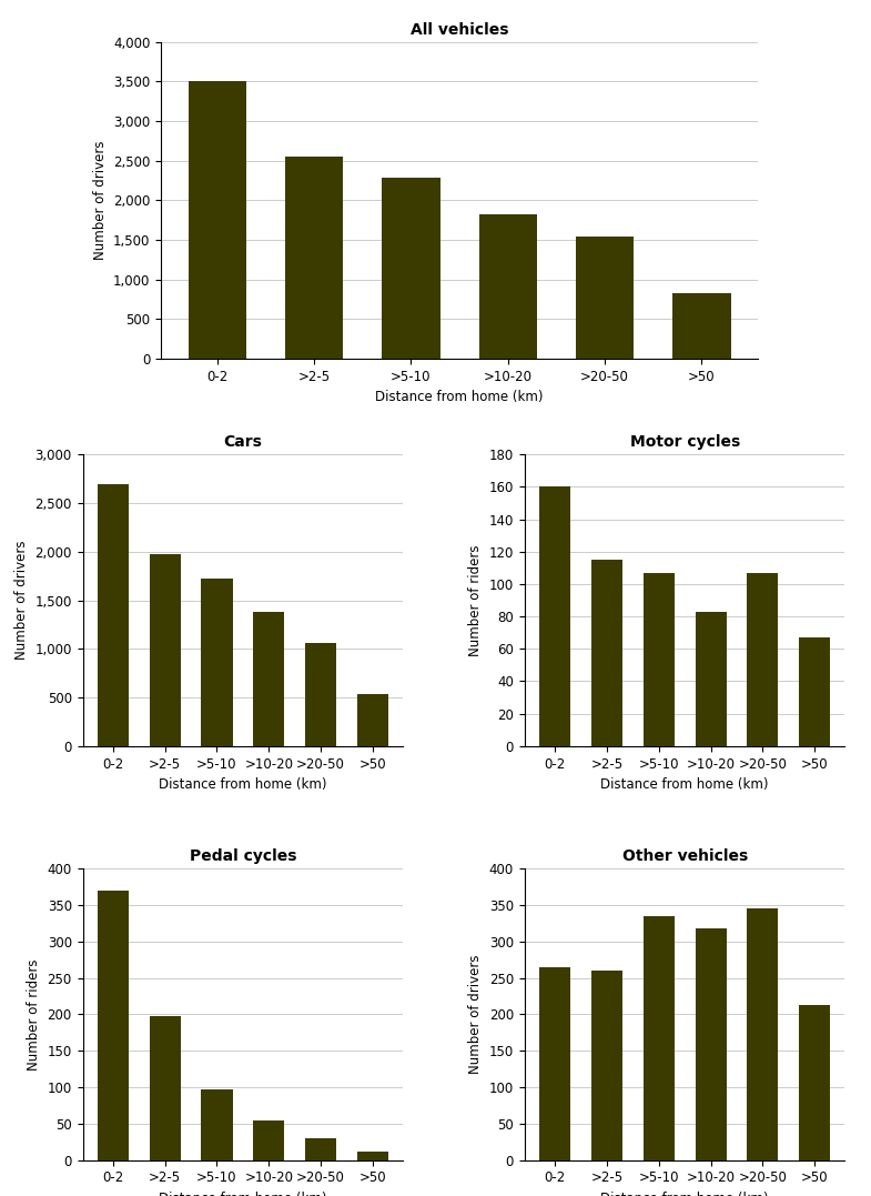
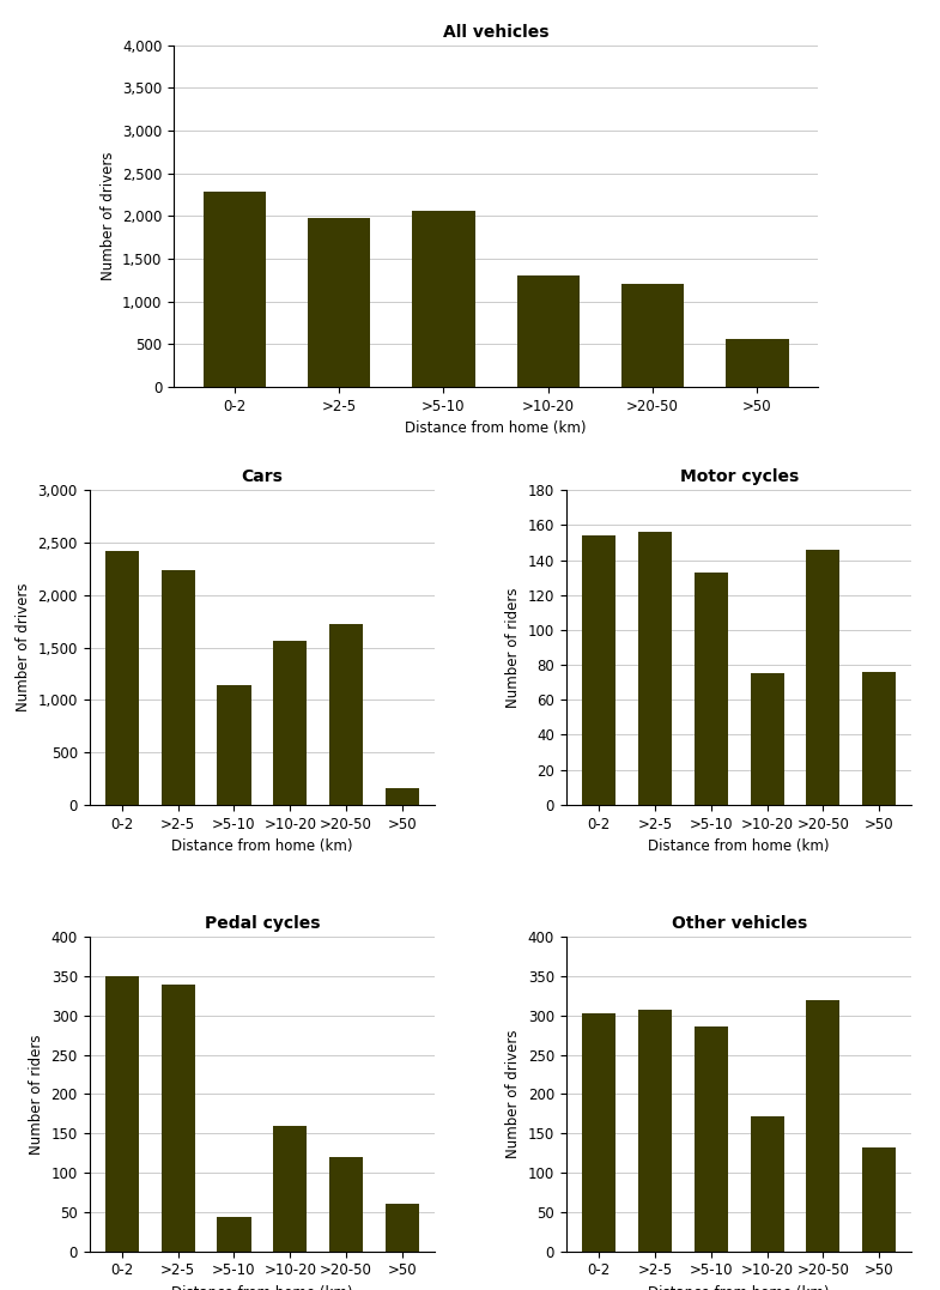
All vehicles/0-2: 3,500 -> 2,280
All vehicles/>2-5: 2,550 -> 1,980
All vehicles/>5-10: 2,280 -> 2,060
All vehicles/>10-20: 1,820 -> 1,300
All vehicles/>20-50: 1,550 -> 1,200
All vehicles/>50: 830 -> 560
Cars/0-2: 2,700 -> 2,420
Cars/>2-5: 1,970 -> 2,240
Cars/>5-10: 1,720 -> 1,140
Cars/>10-20: 1,380 -> 1,560
Cars/>20-50: 1,060 -> 1,720
Cars/>50: 530 -> 160
Motor cycles/0-2: 160 -> 154
Motor cycles/>2-5: 115 -> 156
Motor cycles/>5-10: 107 -> 133
Motor cycles/>10-20: 83 -> 75
Motor cycles/>20-50: 107 -> 146
Motor cycles/>50: 67 -> 76
Pedal cycles/0-2: 370 -> 350
Pedal cycles/>2-5: 197 -> 340
Pedal cycles/>5-10: 97 -> 44
Pedal cycles/>10-20: 55 -> 160
Pedal cycles/>20-50: 30 -> 120
Pedal cycles/>50: 12 -> 60
Other vehicles/0-2: 265 -> 302
Other vehicles/>2-5: 260 -> 308
Other vehicles/>5-10: 335 -> 286
Other vehicles/>10-20: 318 -> 172
Other vehicles/>20-50: 345 -> 320
Other vehicles/>50: 213 -> 132
